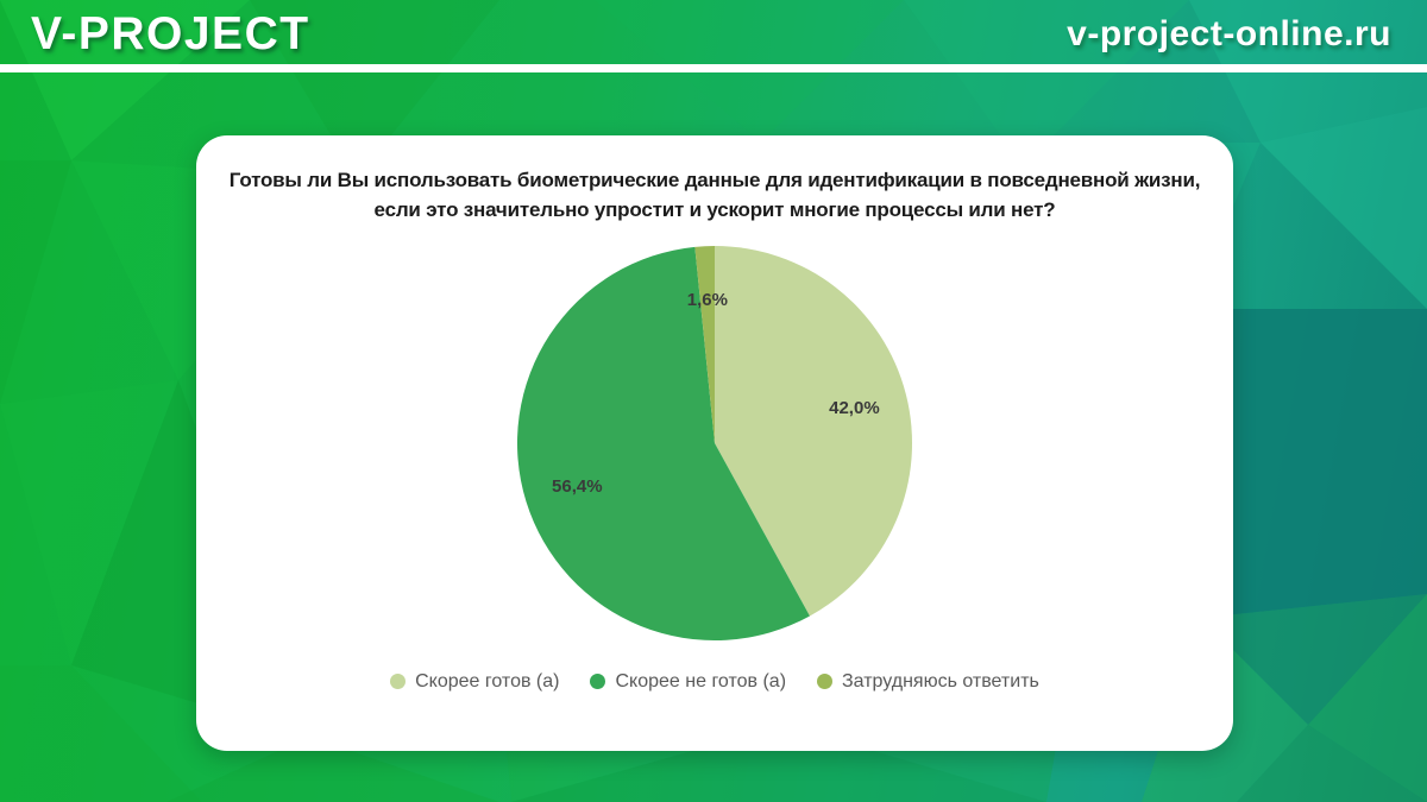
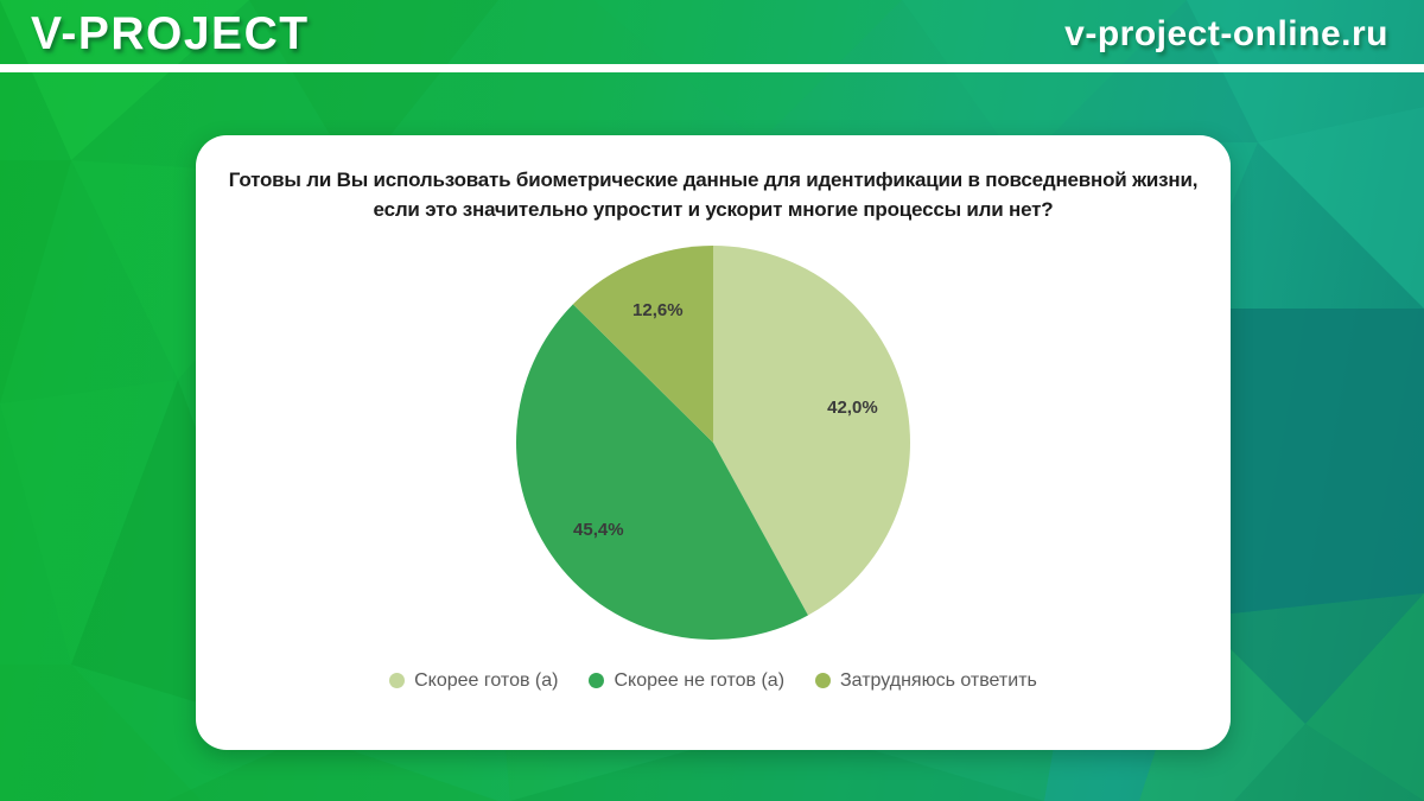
Скорее не готов (а): 56,4% -> 45,4%
Затрудняюсь ответить: 1,6% -> 12,6%
